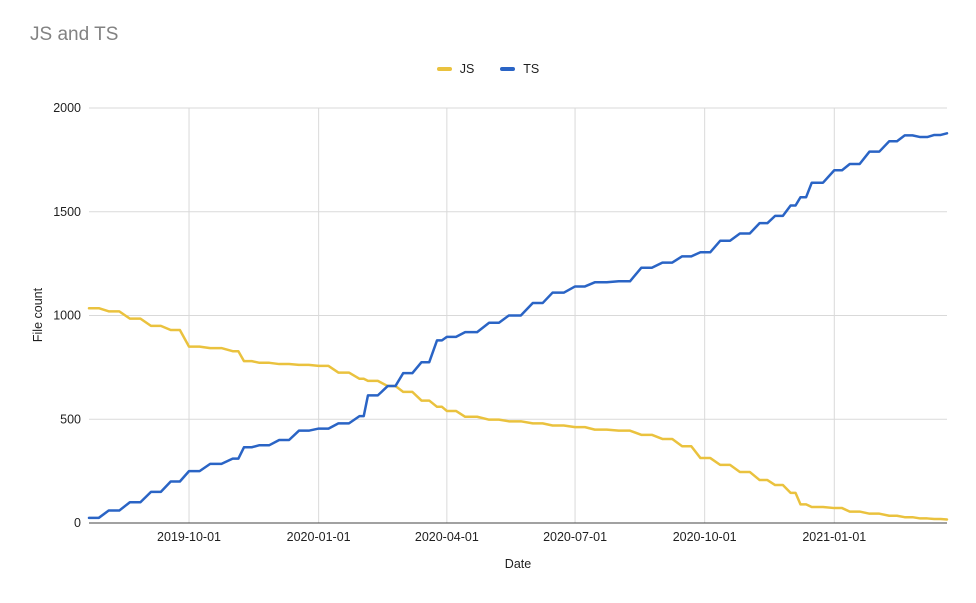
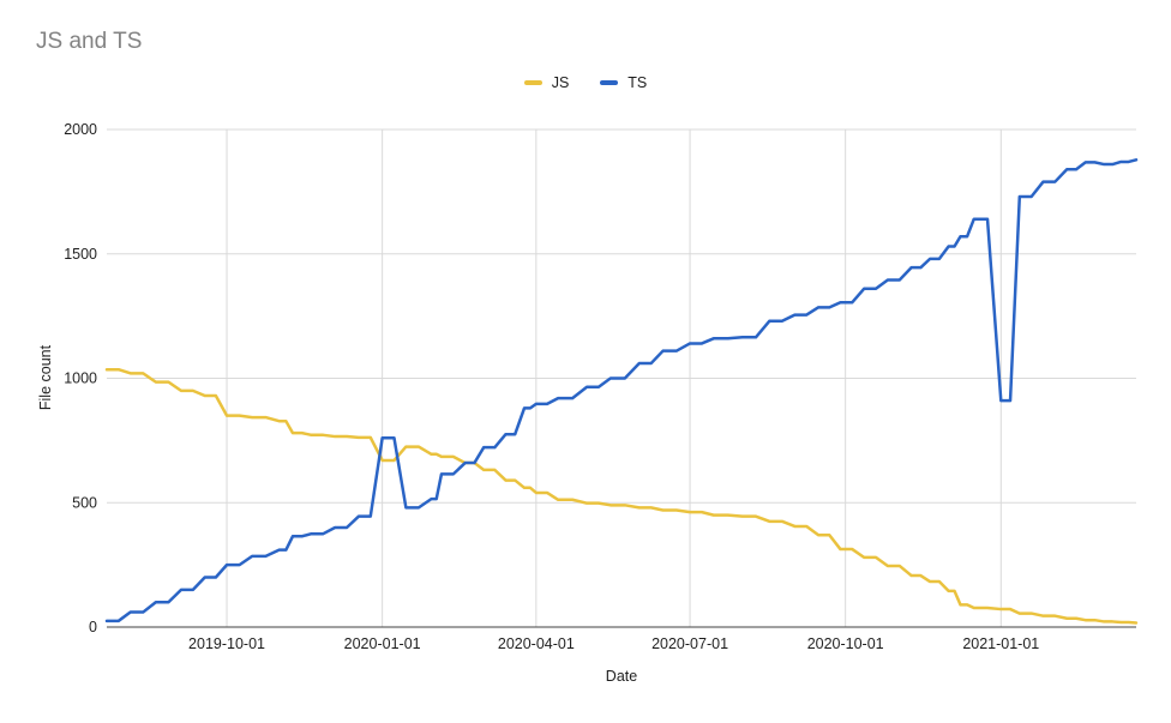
JS/2020-01-01: 760 -> 670
TS/2020-01-01: 460 -> 760
TS/2021-01-01: 1700 -> 910
